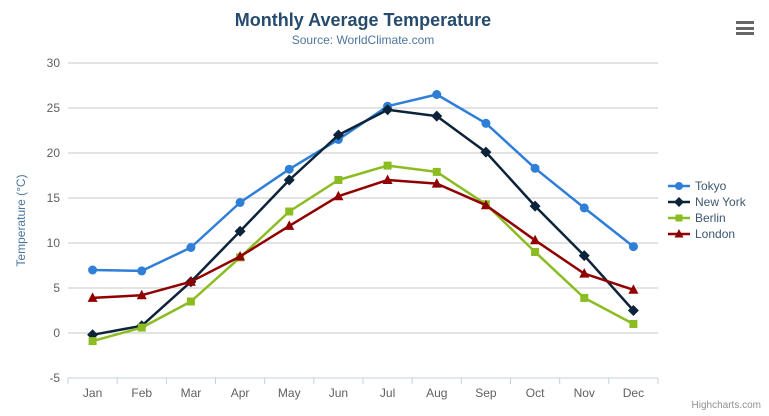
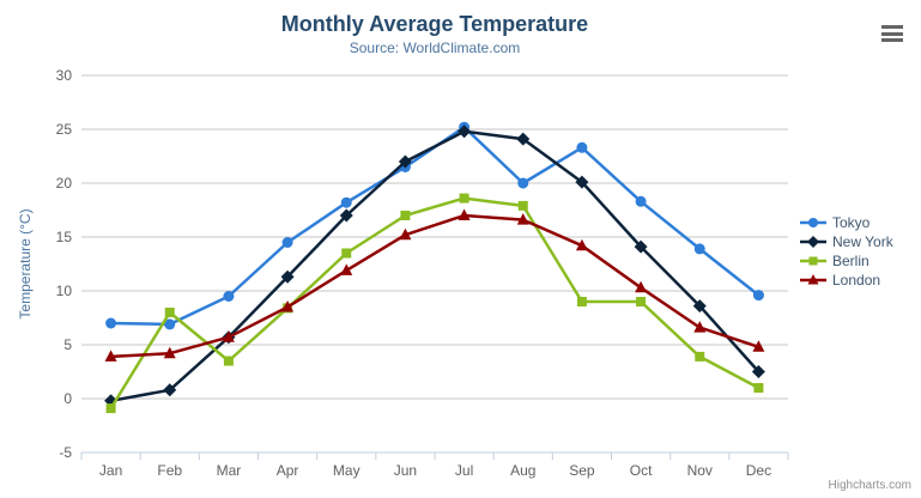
Berlin/Feb: 1 -> 8
Tokyo/Aug: 26 -> 20
Berlin/Sep: 14 -> 9
